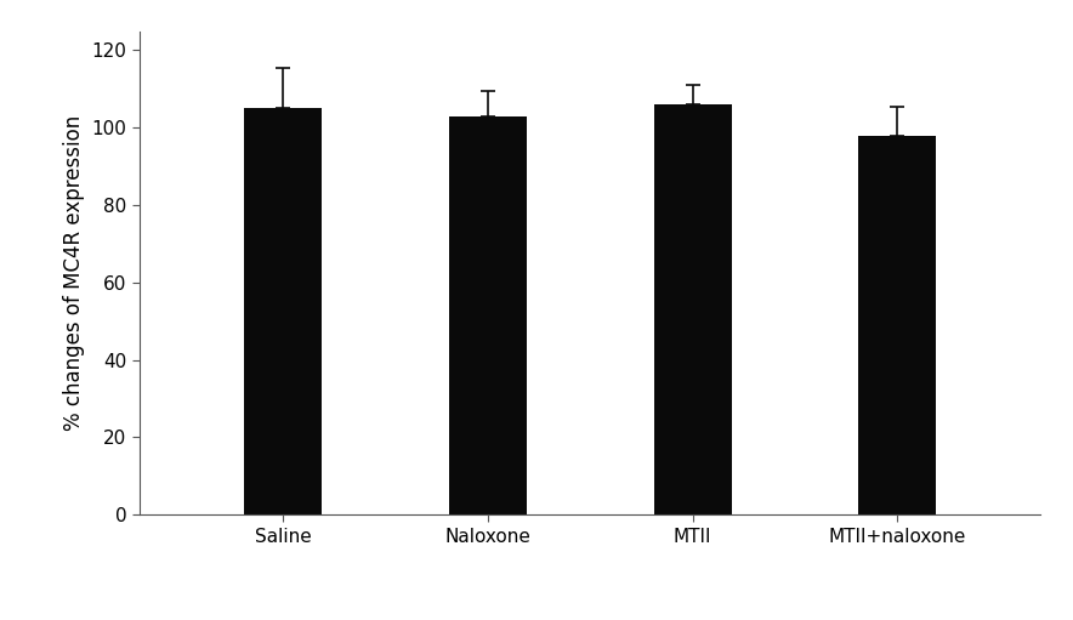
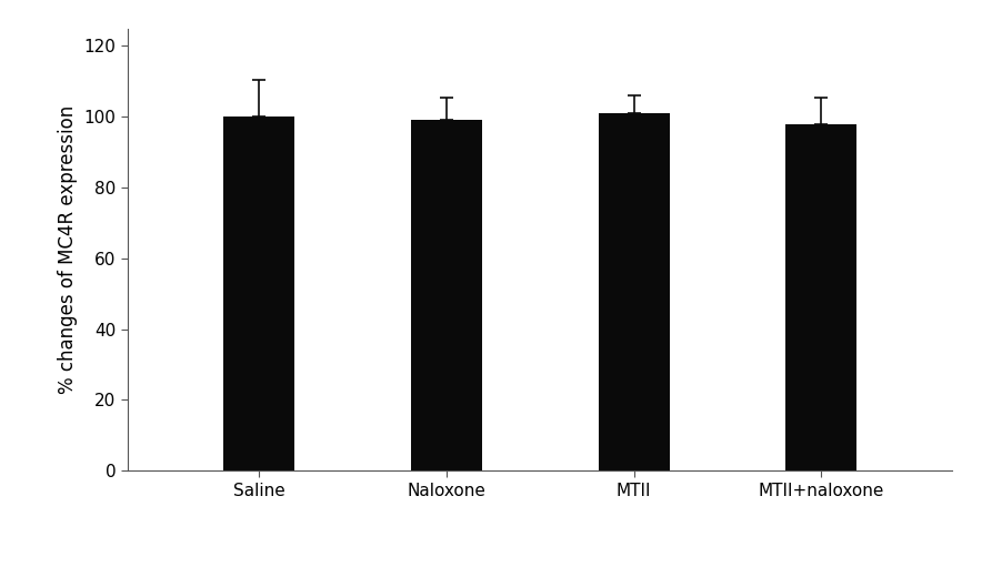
Saline: 105 -> 100
Naloxone: 103 -> 99
MTII: 106 -> 101
